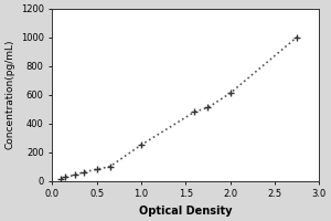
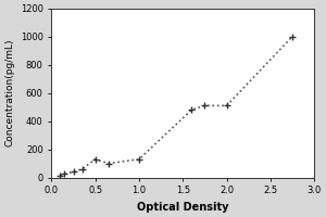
0.5: 80 -> 130
1.0: 250 -> 130
2.0: 610 -> 510
